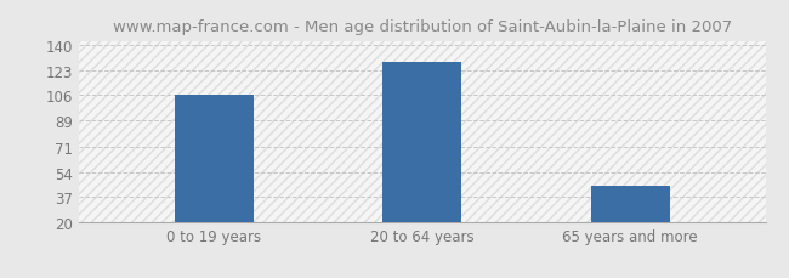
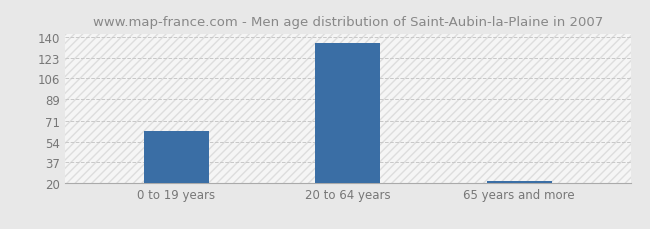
0 to 19 years: 106 -> 63
20 to 64 years: 129 -> 135
65 years and more: 45 -> 22
